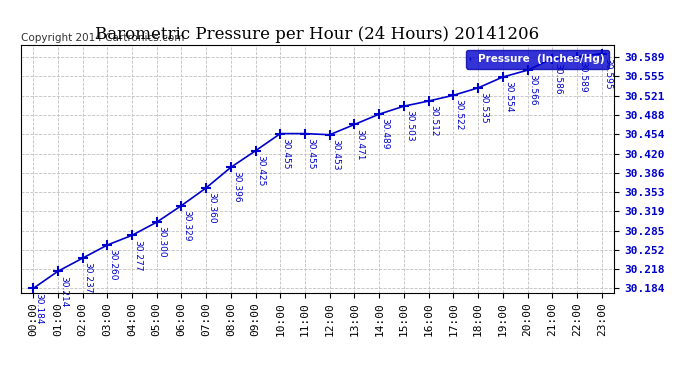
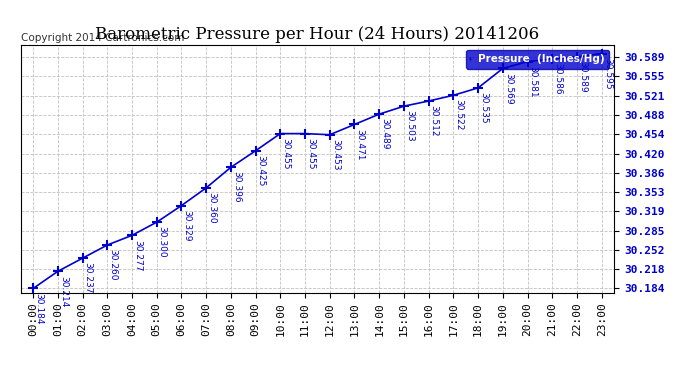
19:00: 30.554 -> 30.569
20:00: 30.566 -> 30.581
